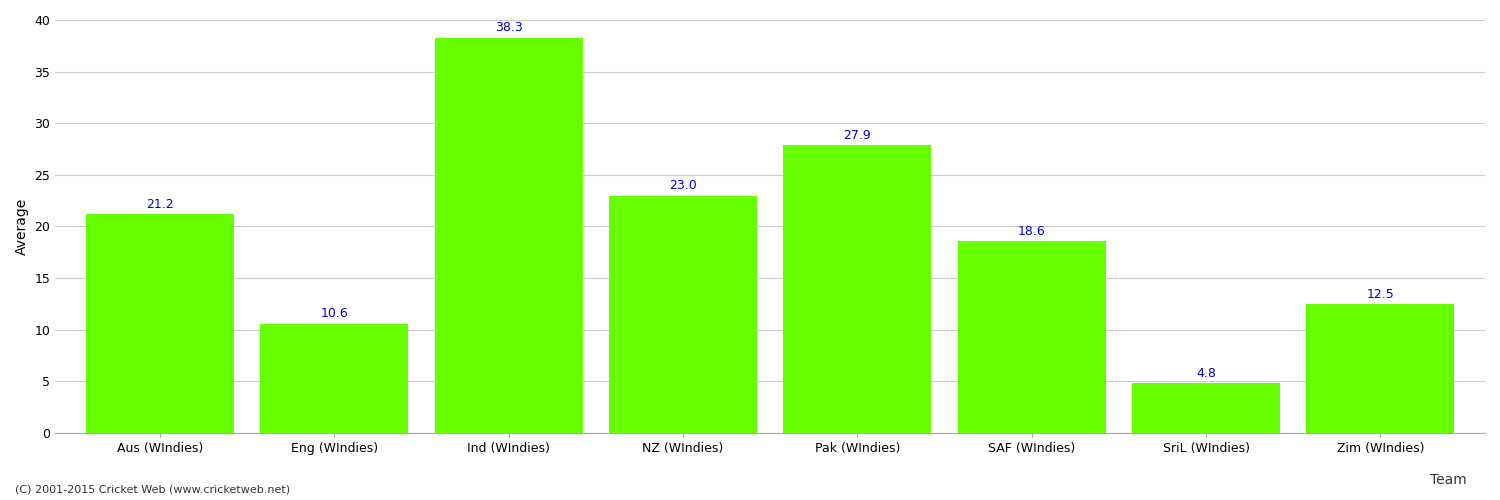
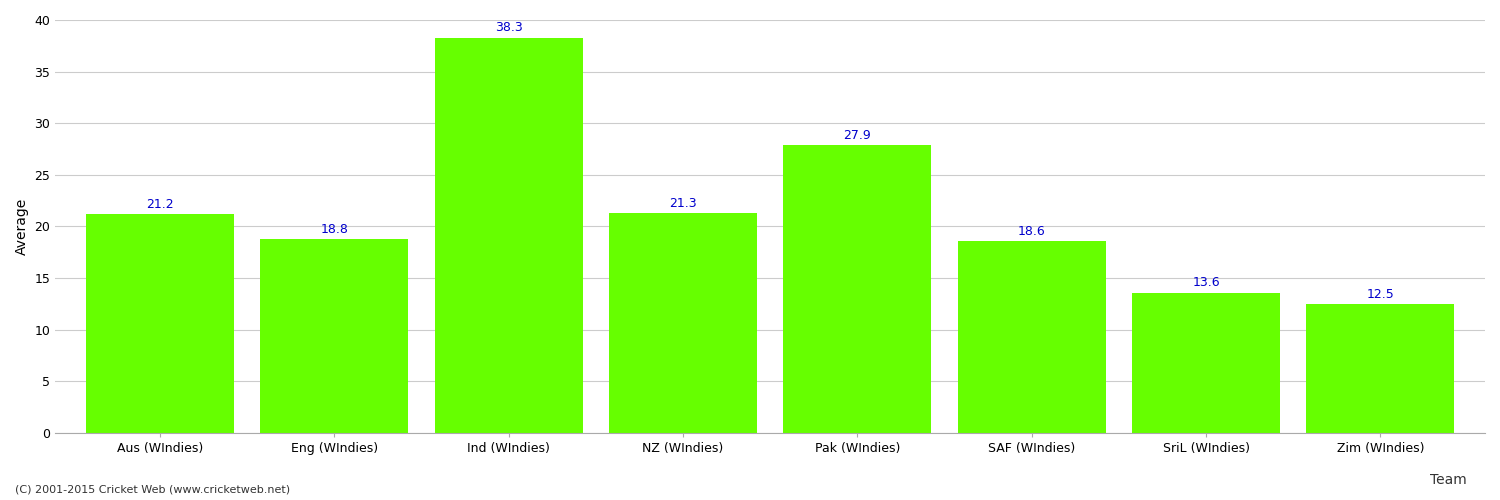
Eng (WIndies): 10.6 -> 18.8
NZ (WIndies): 23.0 -> 21.3
SriL (WIndies): 4.8 -> 13.6
